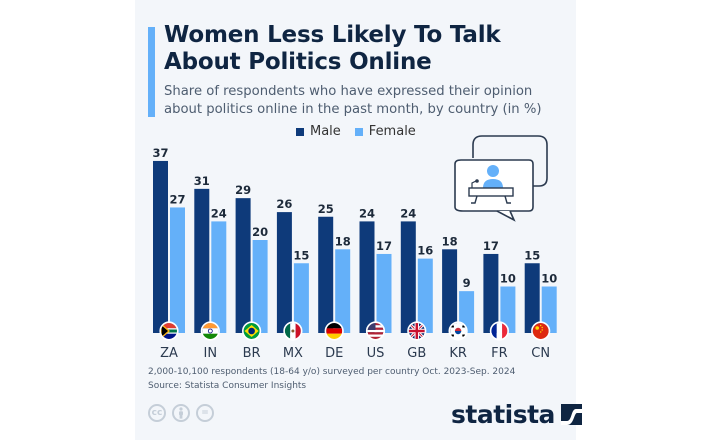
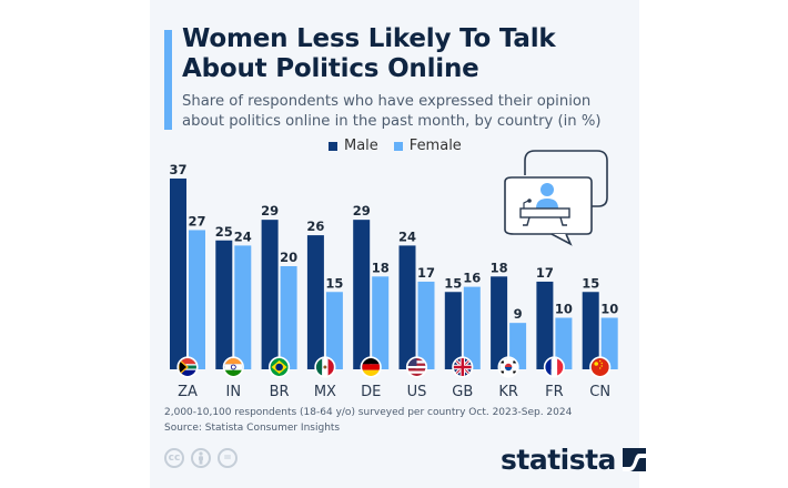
Male/IN: 31 -> 25
Male/DE: 25 -> 29
Male/GB: 24 -> 15
